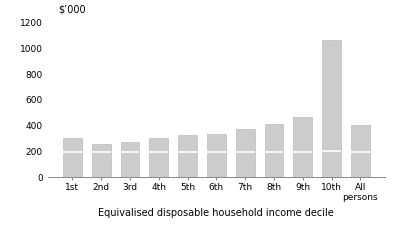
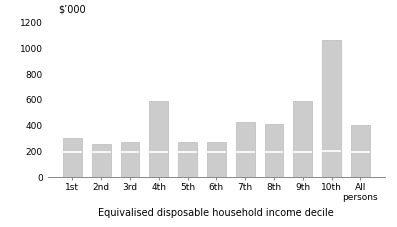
4th: 300 -> 590
5th: 320 -> 270
6th: 340 -> 270
7th: 380 -> 430
9th: 460 -> 590
